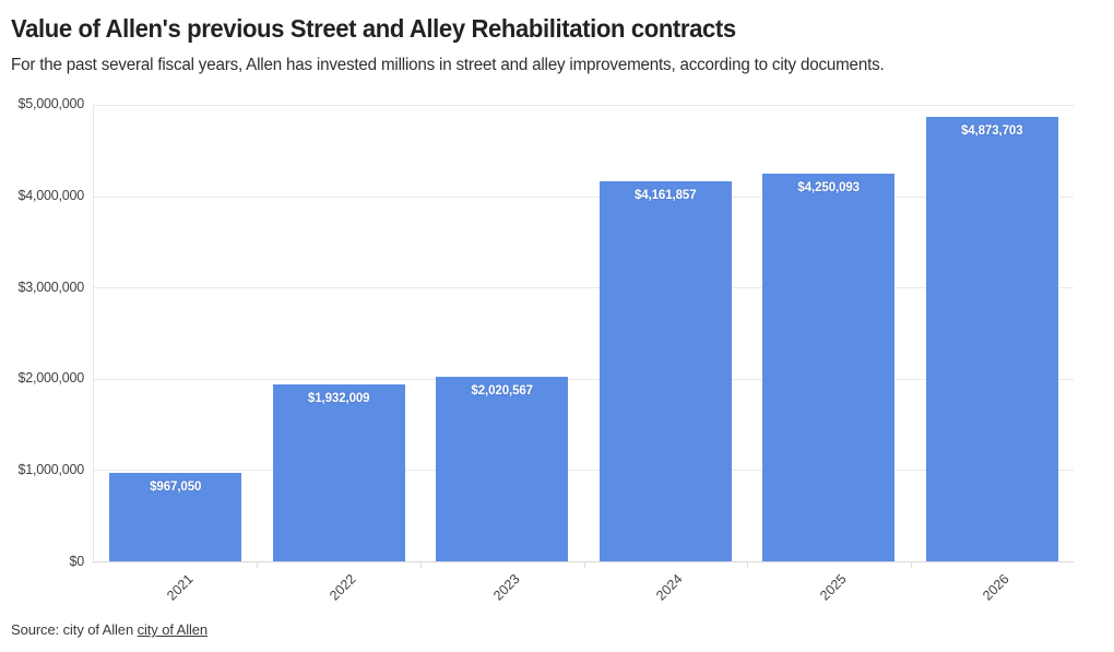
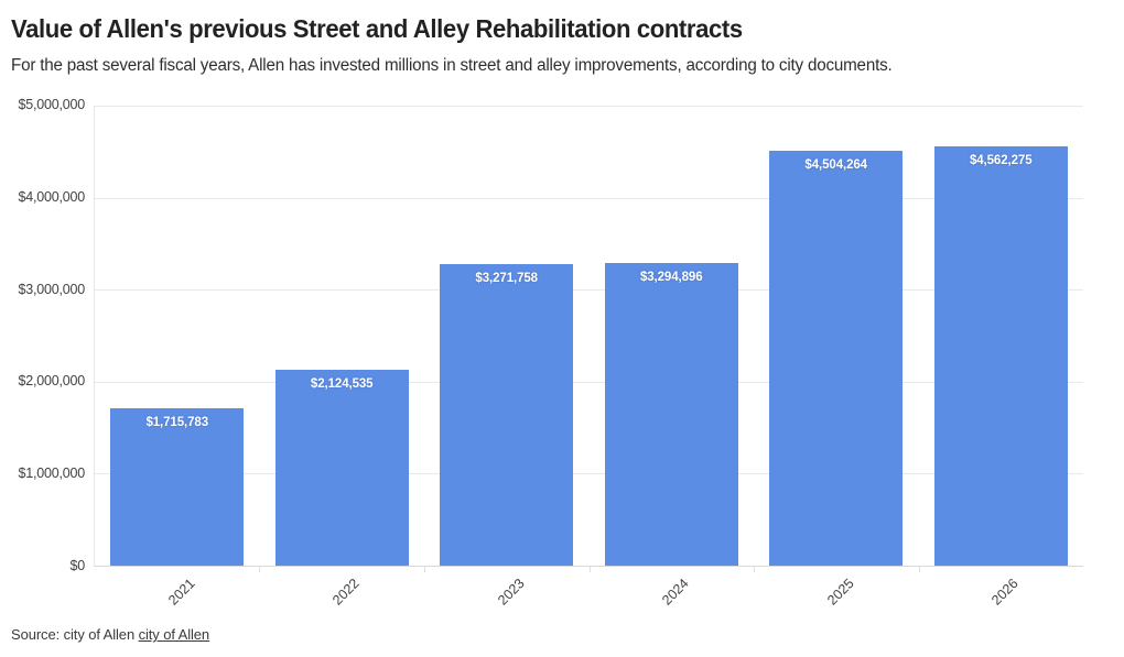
2021: $967,050 -> $1,715,783
2022: $1,932,009 -> $2,124,535
2023: $2,020,567 -> $3,271,758
2024: $4,161,857 -> $3,294,896
2025: $4,250,093 -> $4,504,264
2026: $4,873,703 -> $4,562,275
